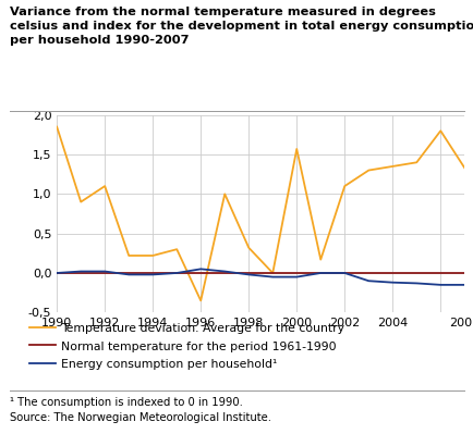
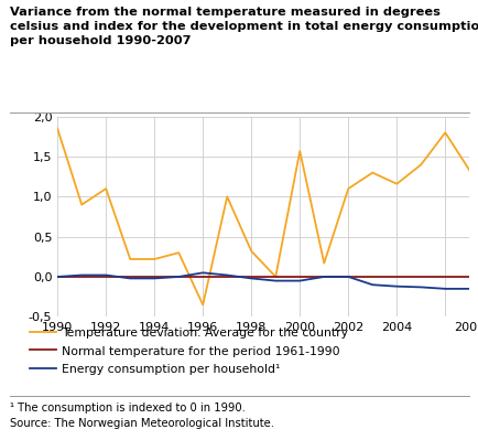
Temperature deviation. Average for the country/2004: 1,35 -> 1,16
